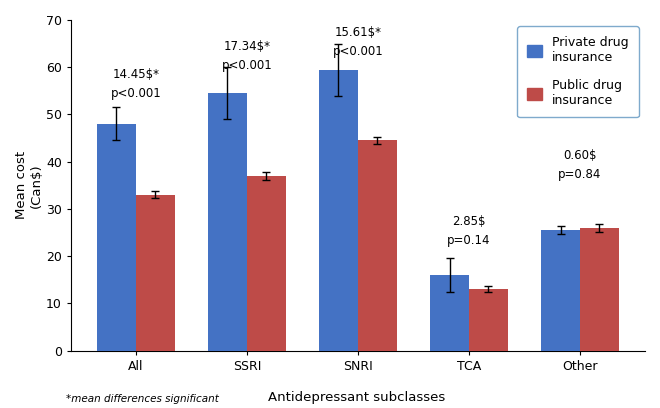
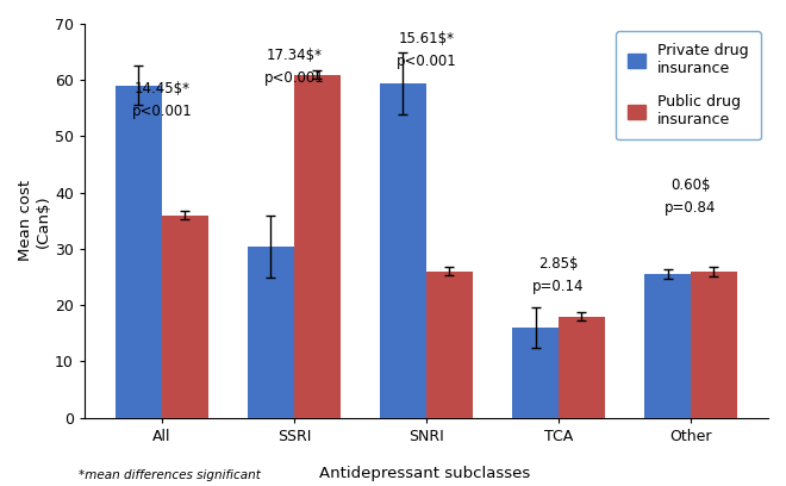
Private drug insurance/All: 48.0 -> 59.0
Public drug insurance/All: 33.0 -> 36.0
Private drug insurance/SSRI: 54.5 -> 30.5
Public drug insurance/SSRI: 37.0 -> 61.0
Public drug insurance/SNRI: 44.5 -> 26.0
Public drug insurance/TCA: 13.0 -> 18.0
